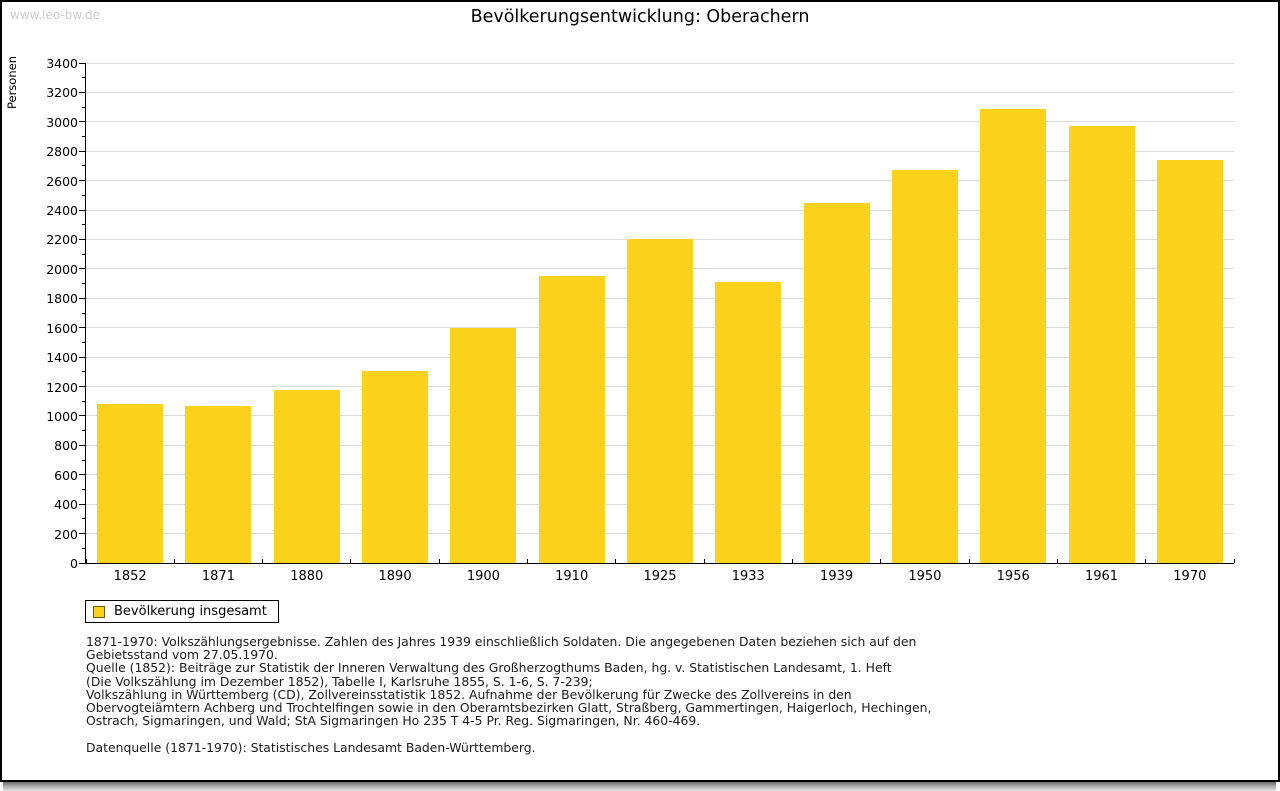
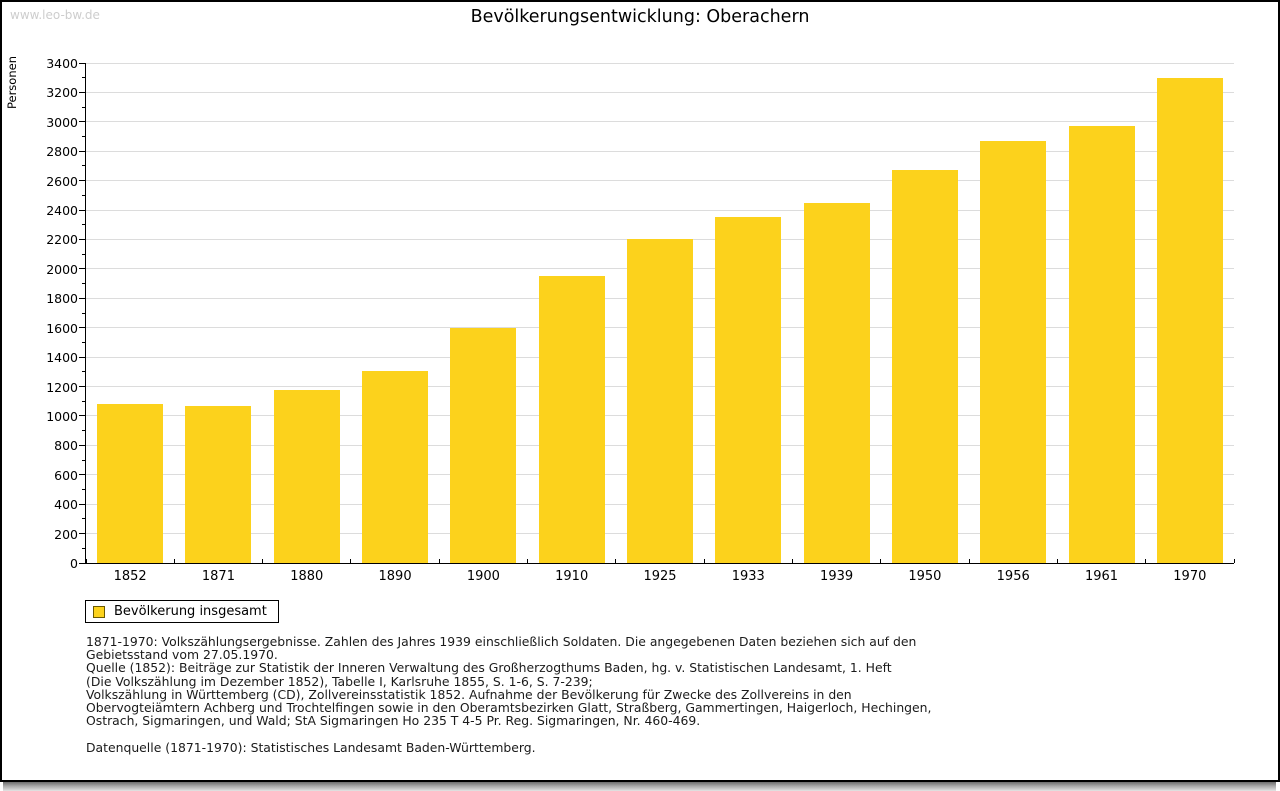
1933: 1910 -> 2350
1956: 3090 -> 2870
1970: 2740 -> 3300
